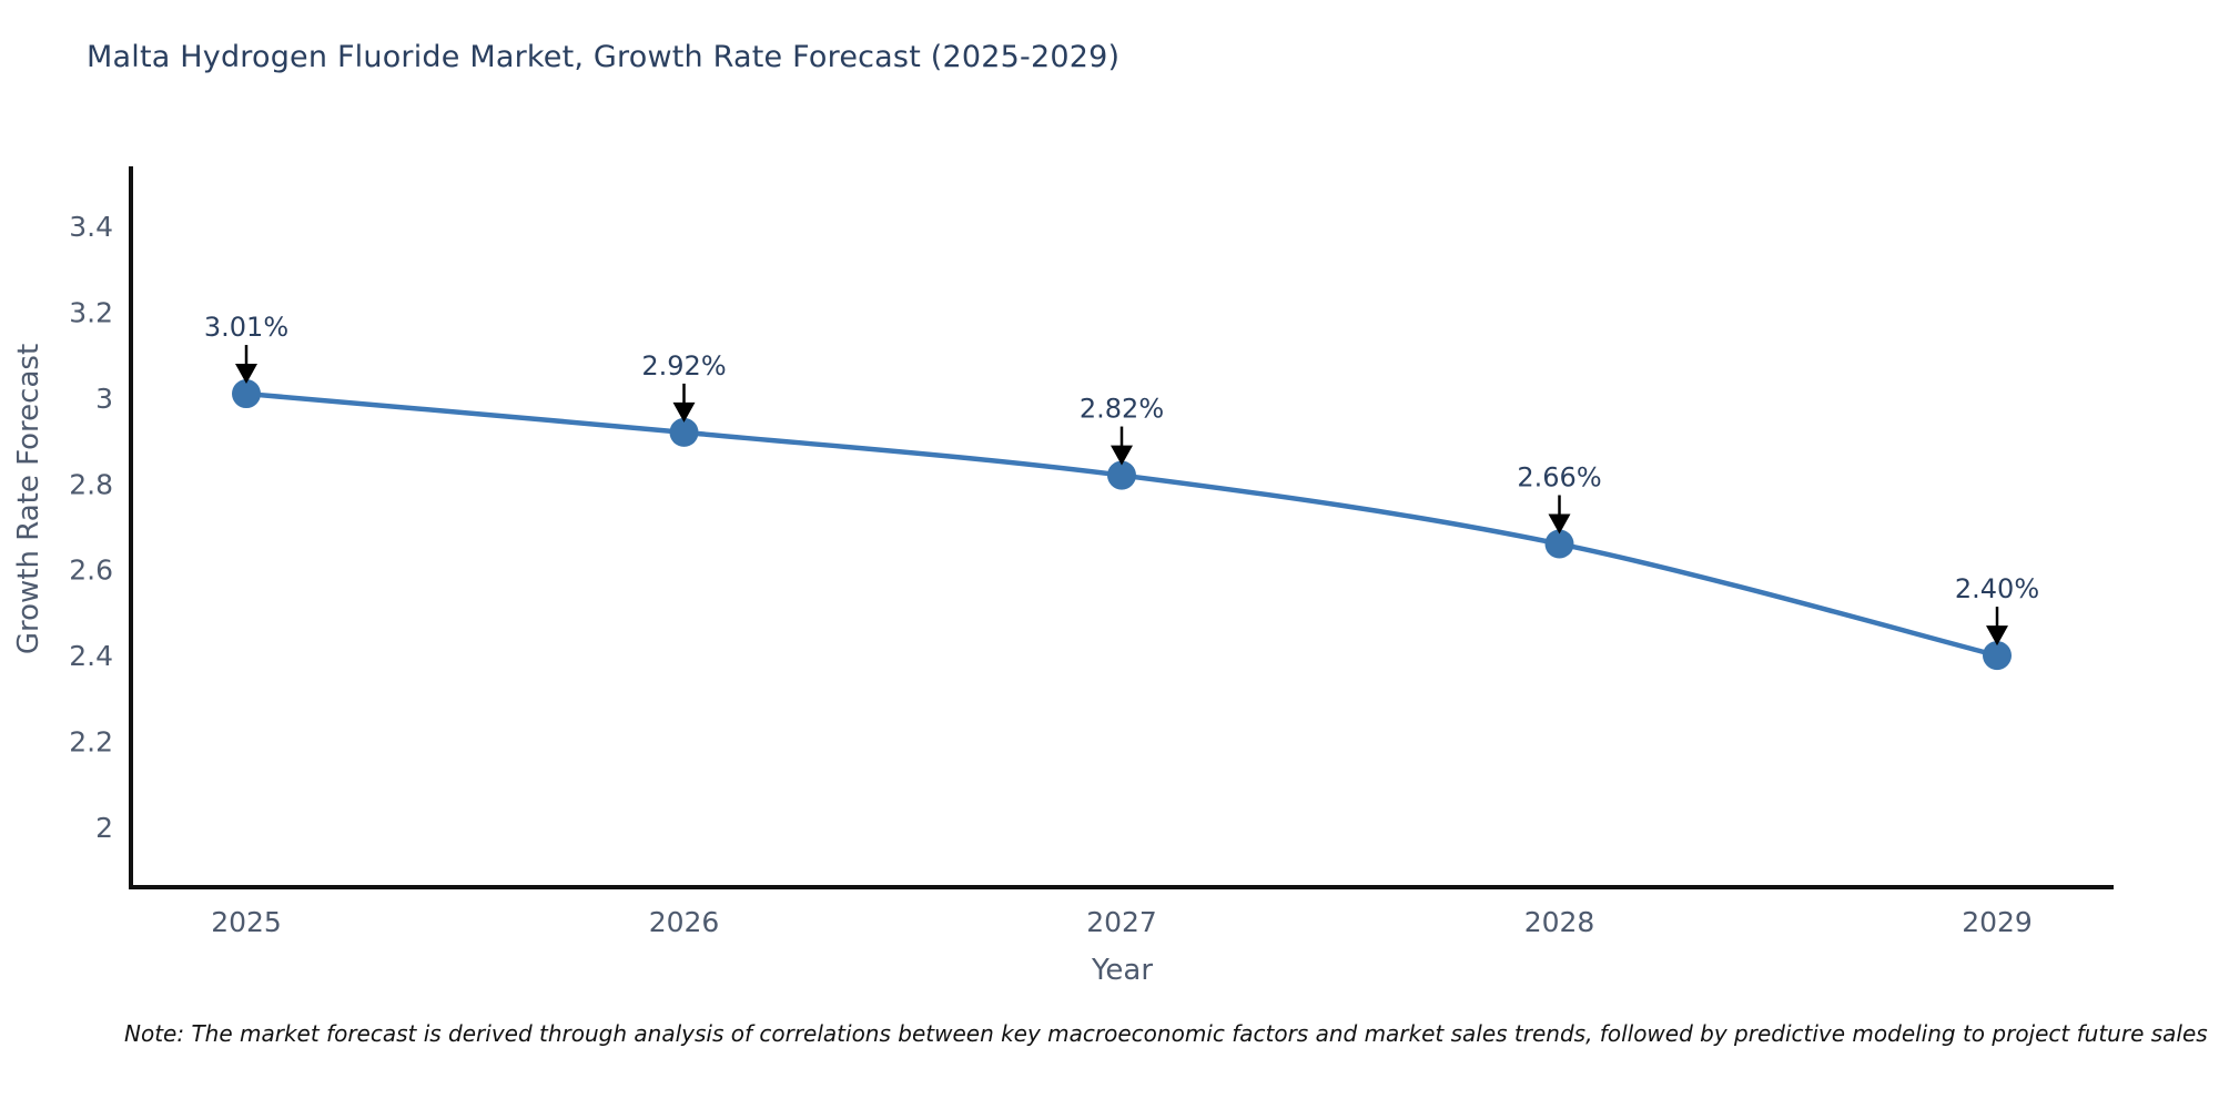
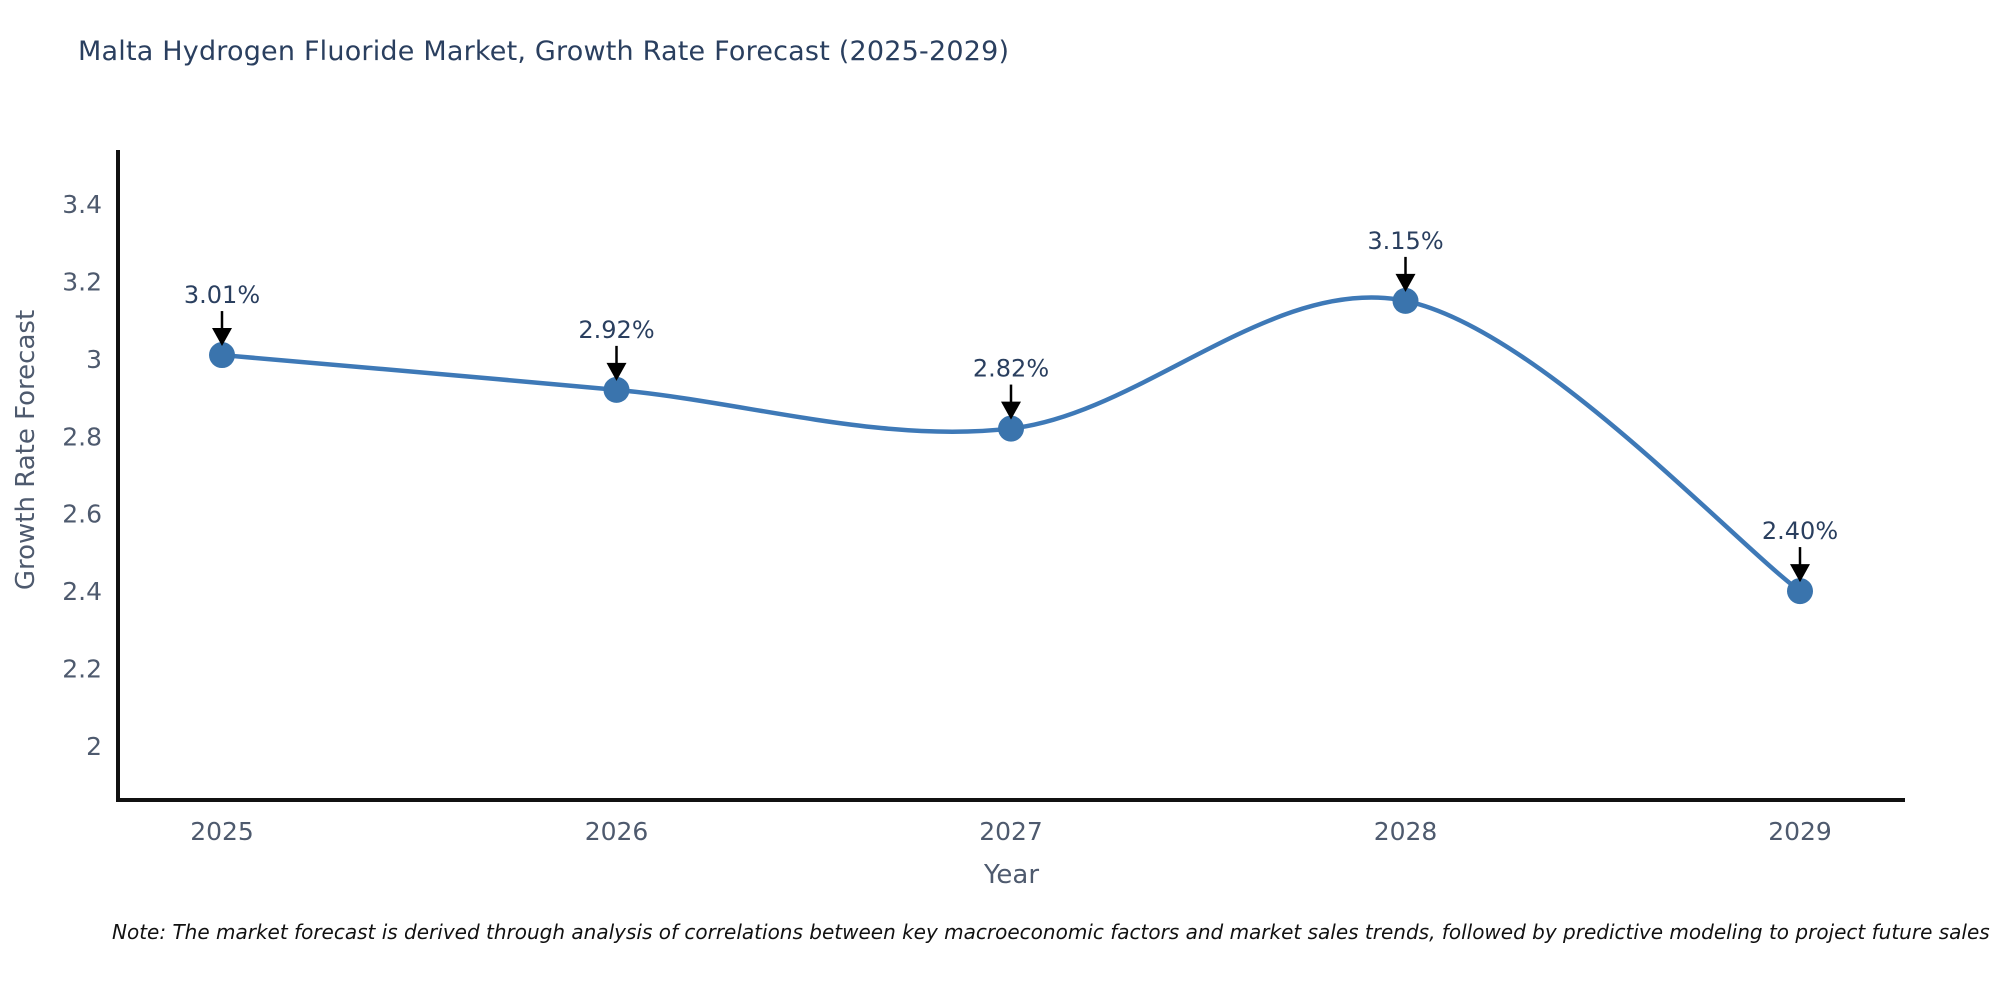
2028: 2.66% -> 3.15%
